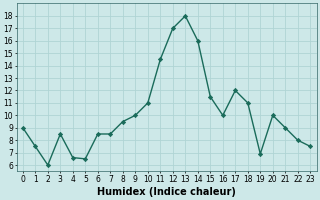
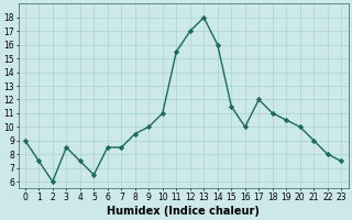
4: 6.6 -> 7.5
11: 14.5 -> 15.5
19: 6.9 -> 10.5
